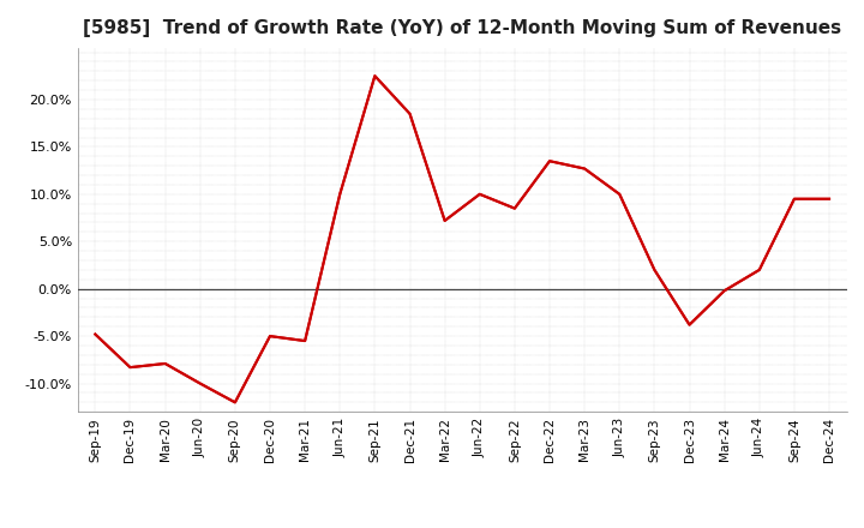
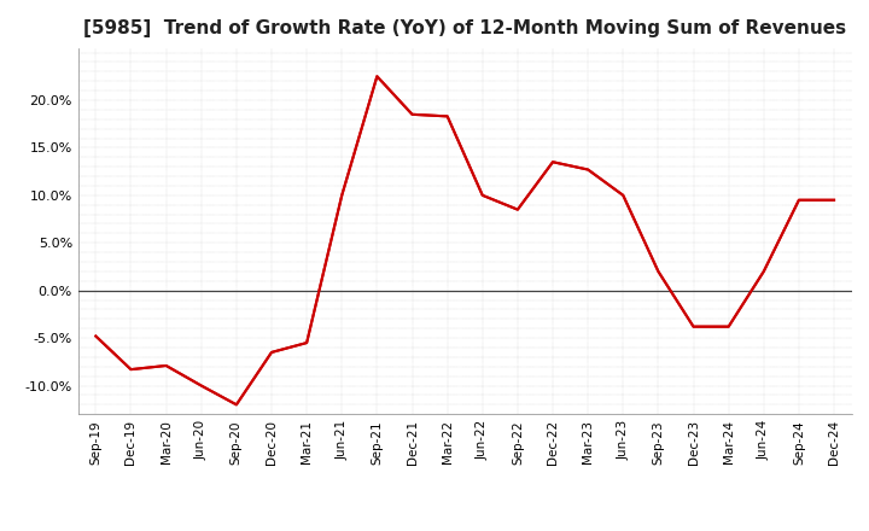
Dec-20: -5.0% -> -6.5%
Mar-22: 7.2% -> 18.3%
Mar-24: -0.2% -> -3.8%
